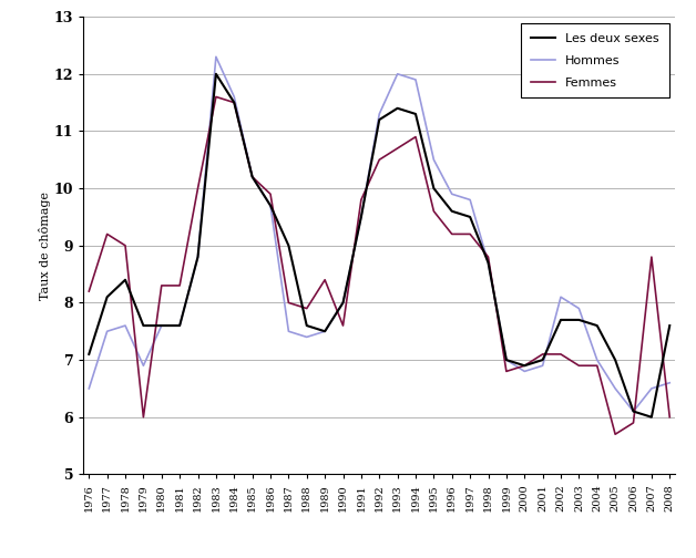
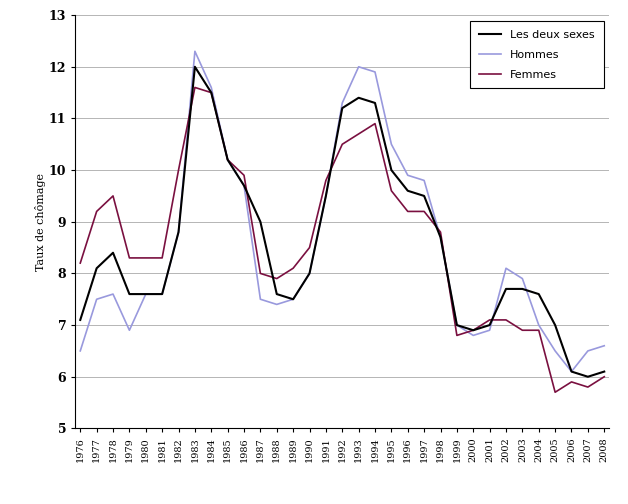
Femmes/1978: 9.0 -> 9.5
Femmes/1979: 6.0 -> 8.3
Femmes/1989: 8.4 -> 8.1
Femmes/1990: 7.6 -> 8.5
Femmes/2007: 8.8 -> 5.8
Les deux sexes/2008: 7.6 -> 6.1
